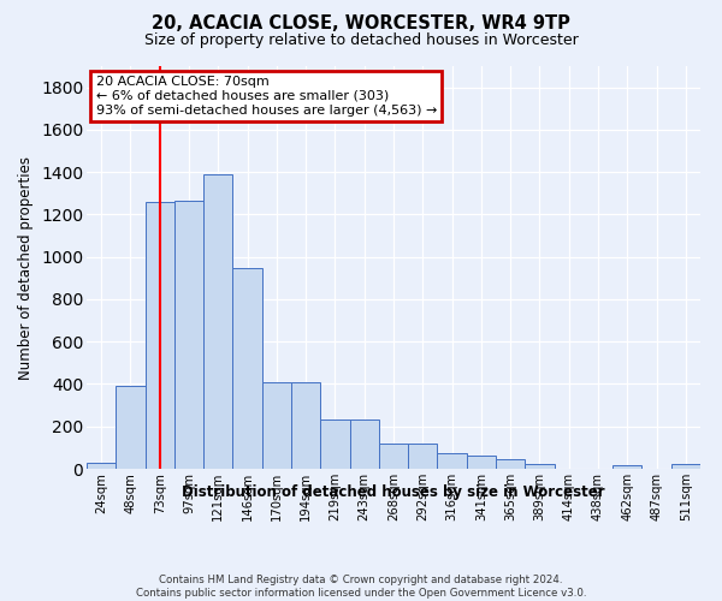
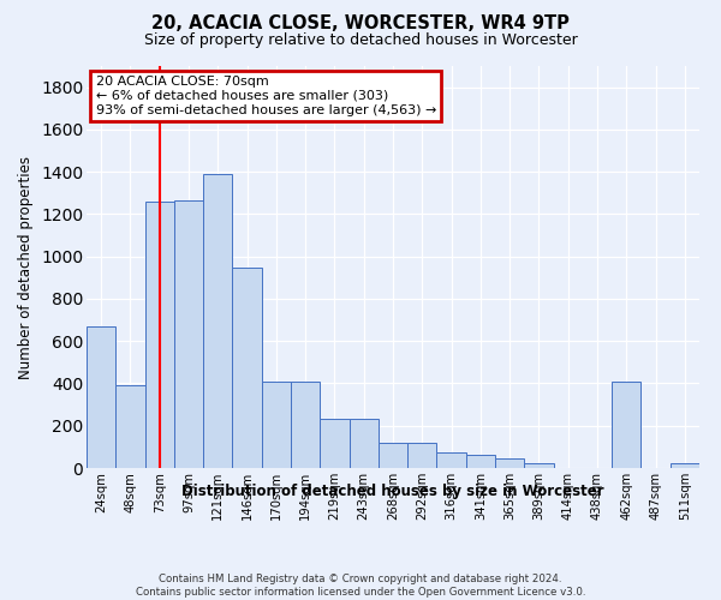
24sqm: 30 -> 670
462sqm: 20 -> 410
